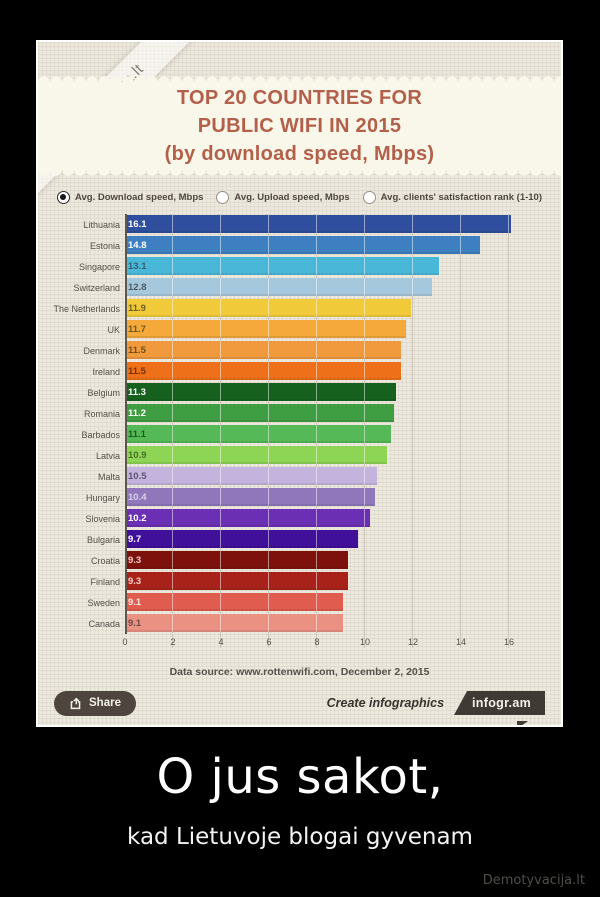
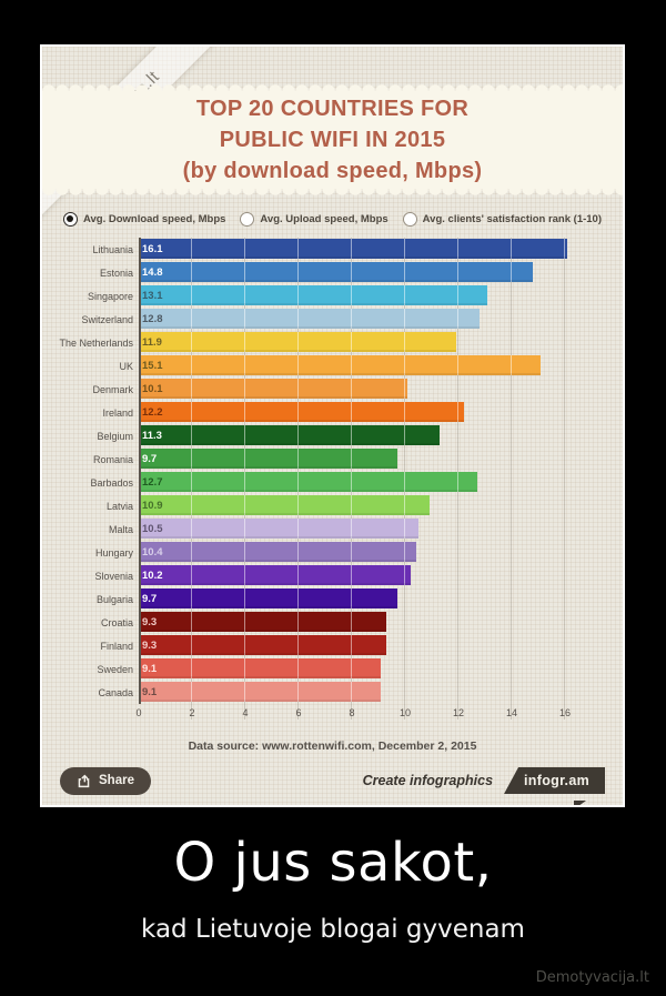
UK: 11.7 -> 15.1
Denmark: 11.5 -> 10.1
Ireland: 11.5 -> 12.2
Romania: 11.2 -> 9.7
Barbados: 11.1 -> 12.7
